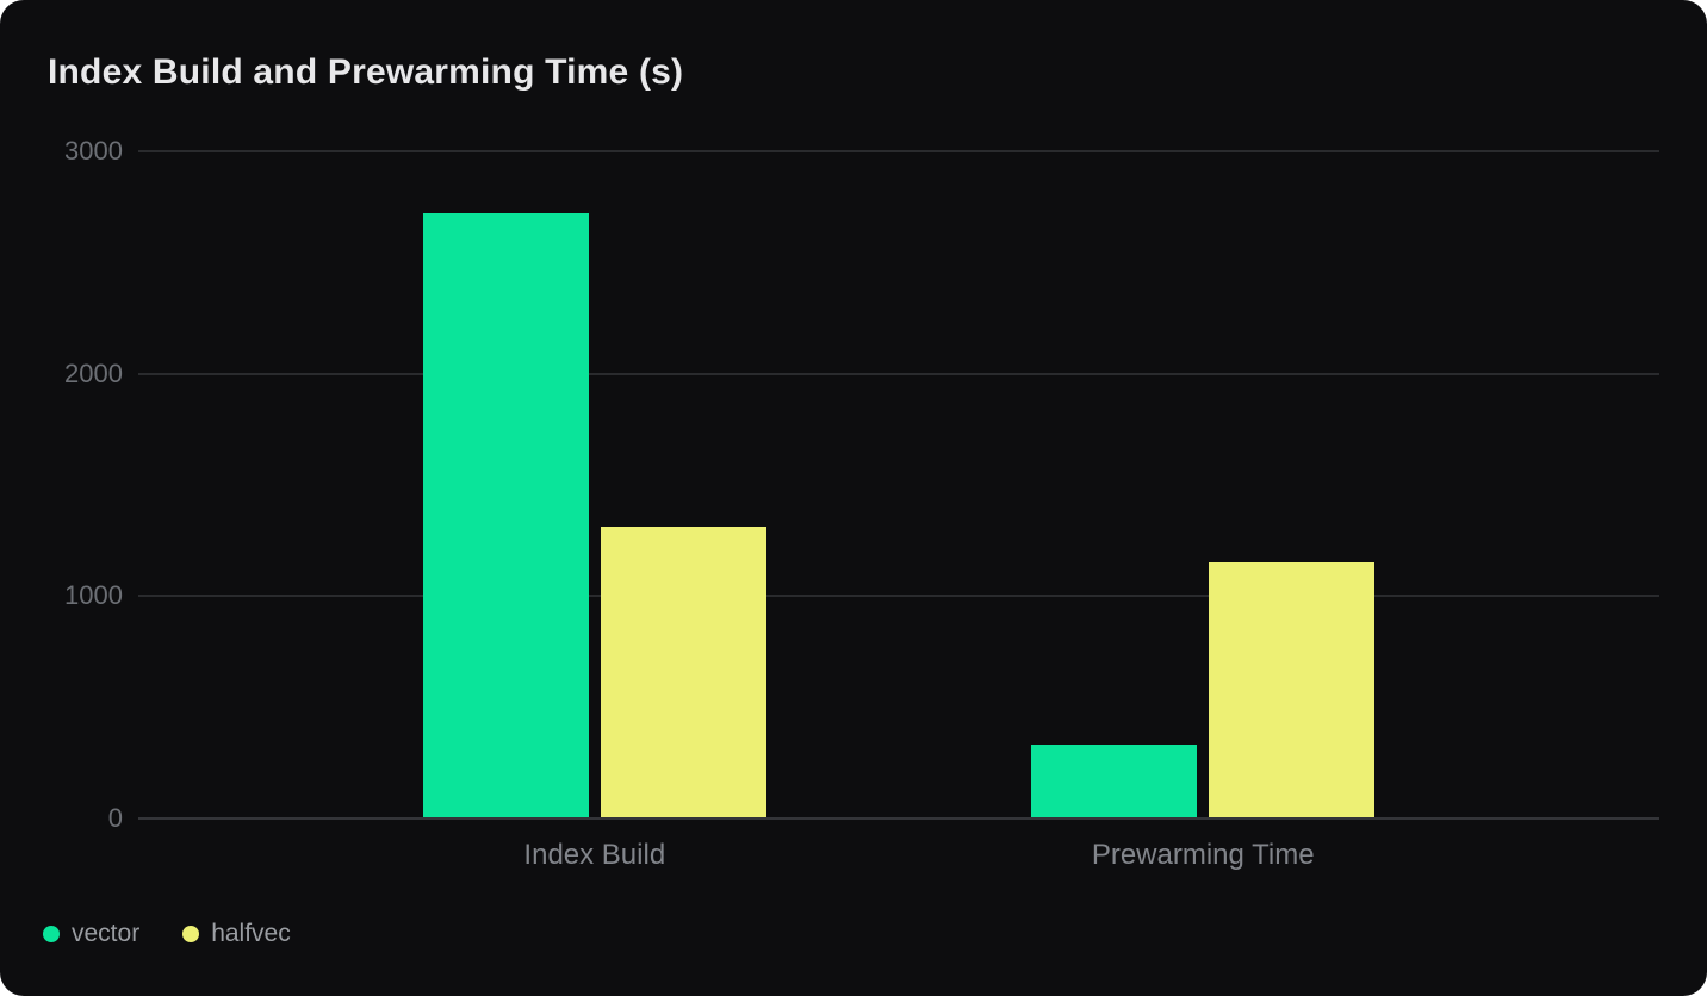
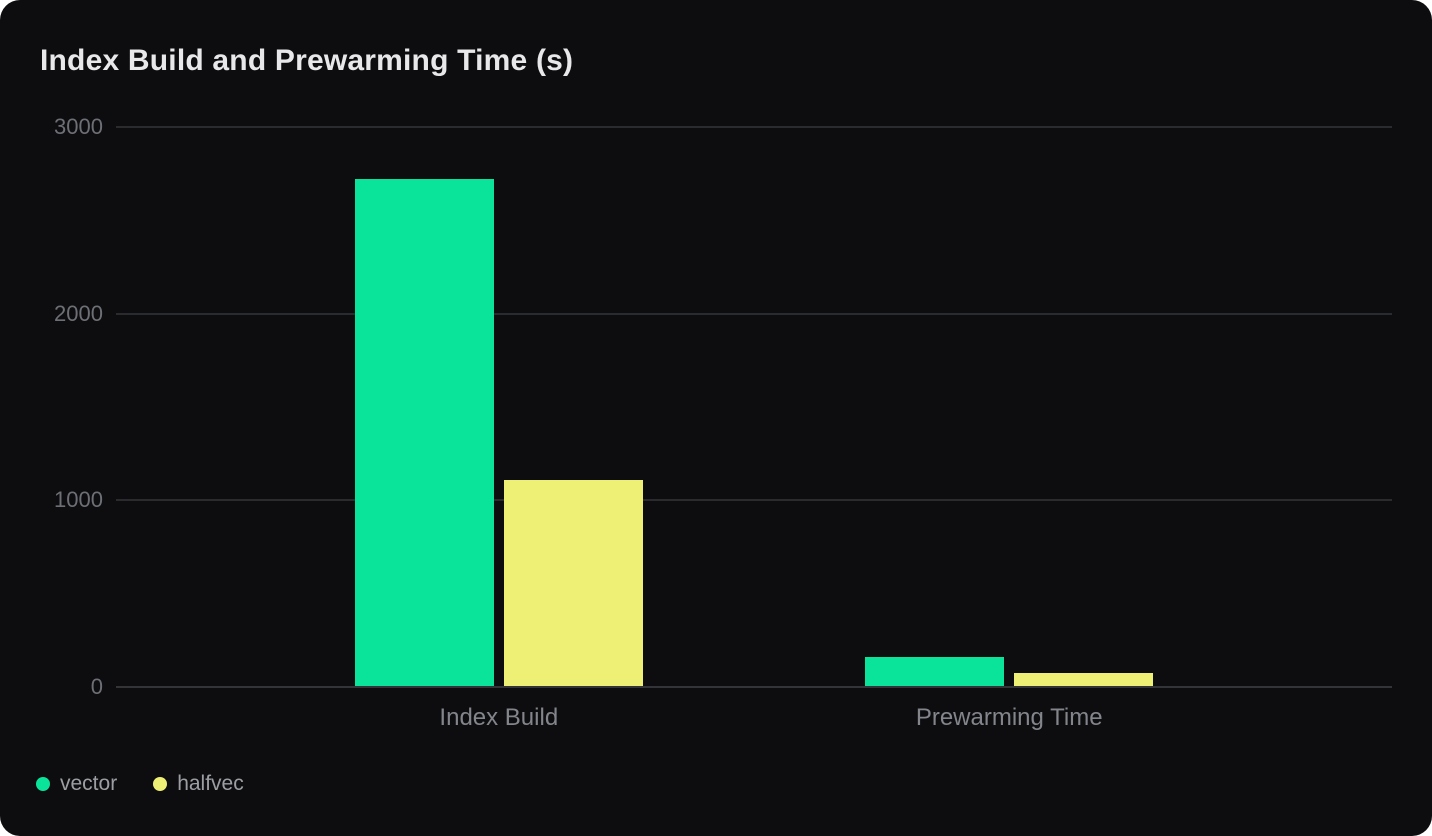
halfvec/Index Build: 1310 -> 1100
vector/Prewarming Time: 330 -> 160
halfvec/Prewarming Time: 1150 -> 70
